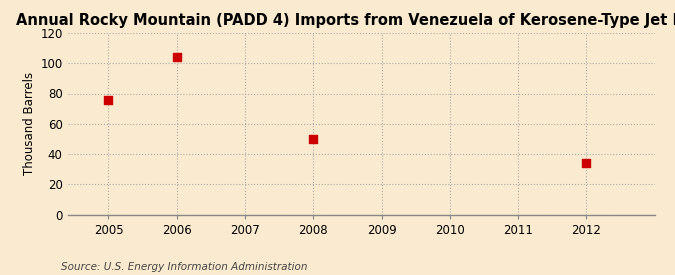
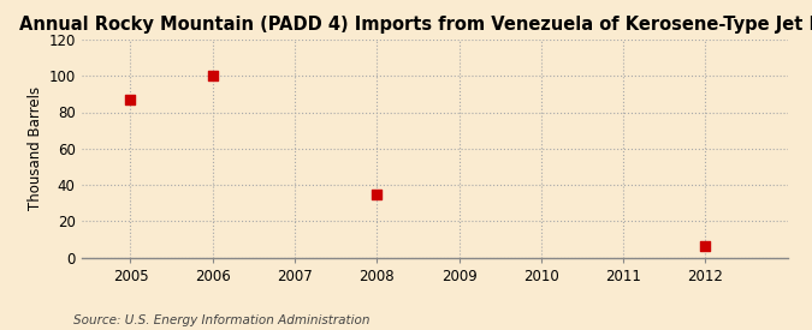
2005: 76 -> 87
2006: 104 -> 100
2008: 50 -> 35
2012: 34 -> 6
